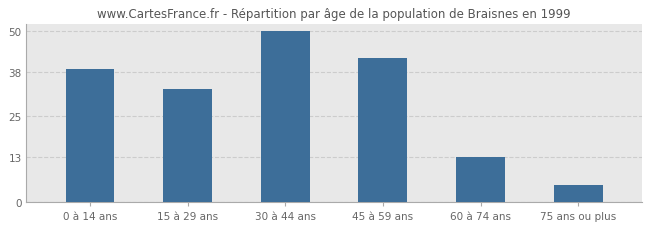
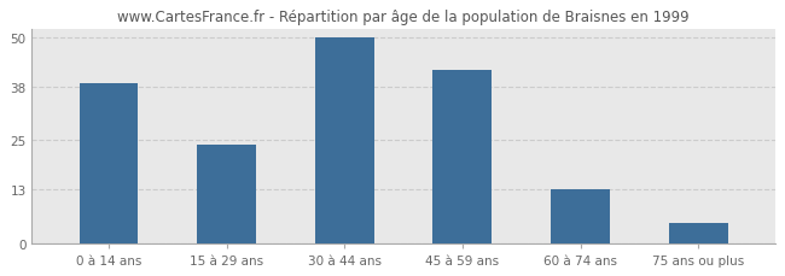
15 à 29 ans: 33 -> 24
